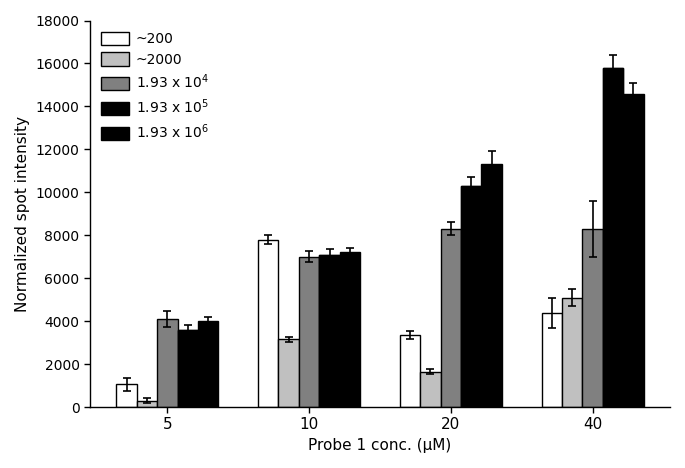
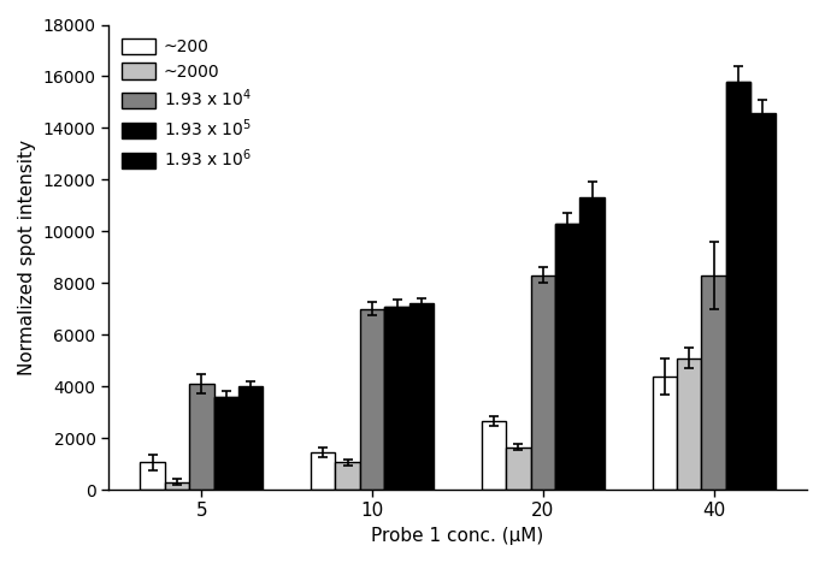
~200/10: 7800 -> 1450
~2000/10: 3150 -> 1050
~200/20: 3350 -> 2650
